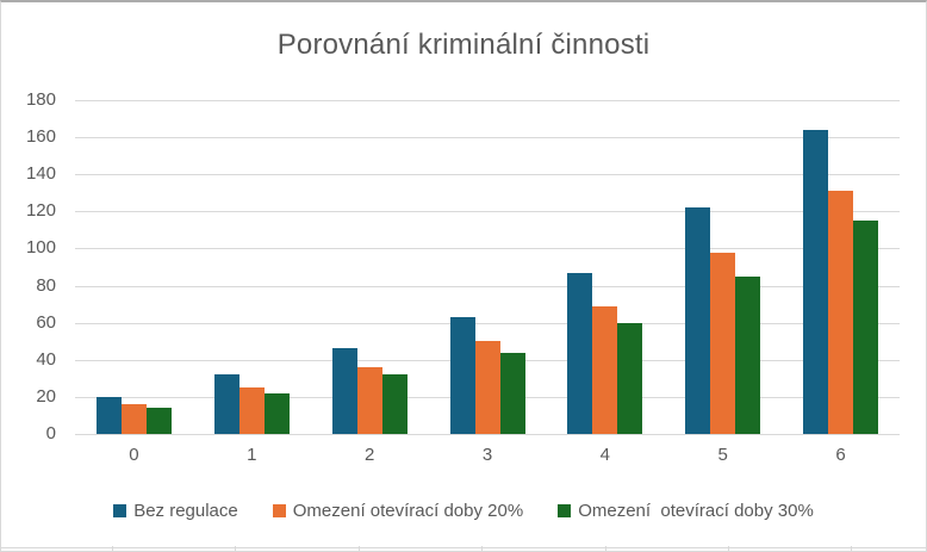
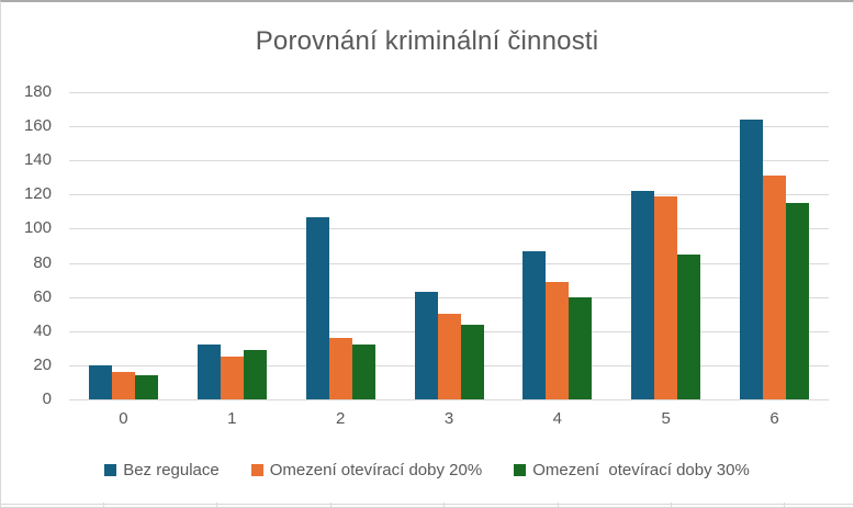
Omezení otevírací doby 30%/1: 22 -> 29
Bez regulace/2: 46 -> 107
Omezení otevírací doby 20%/5: 98 -> 119
